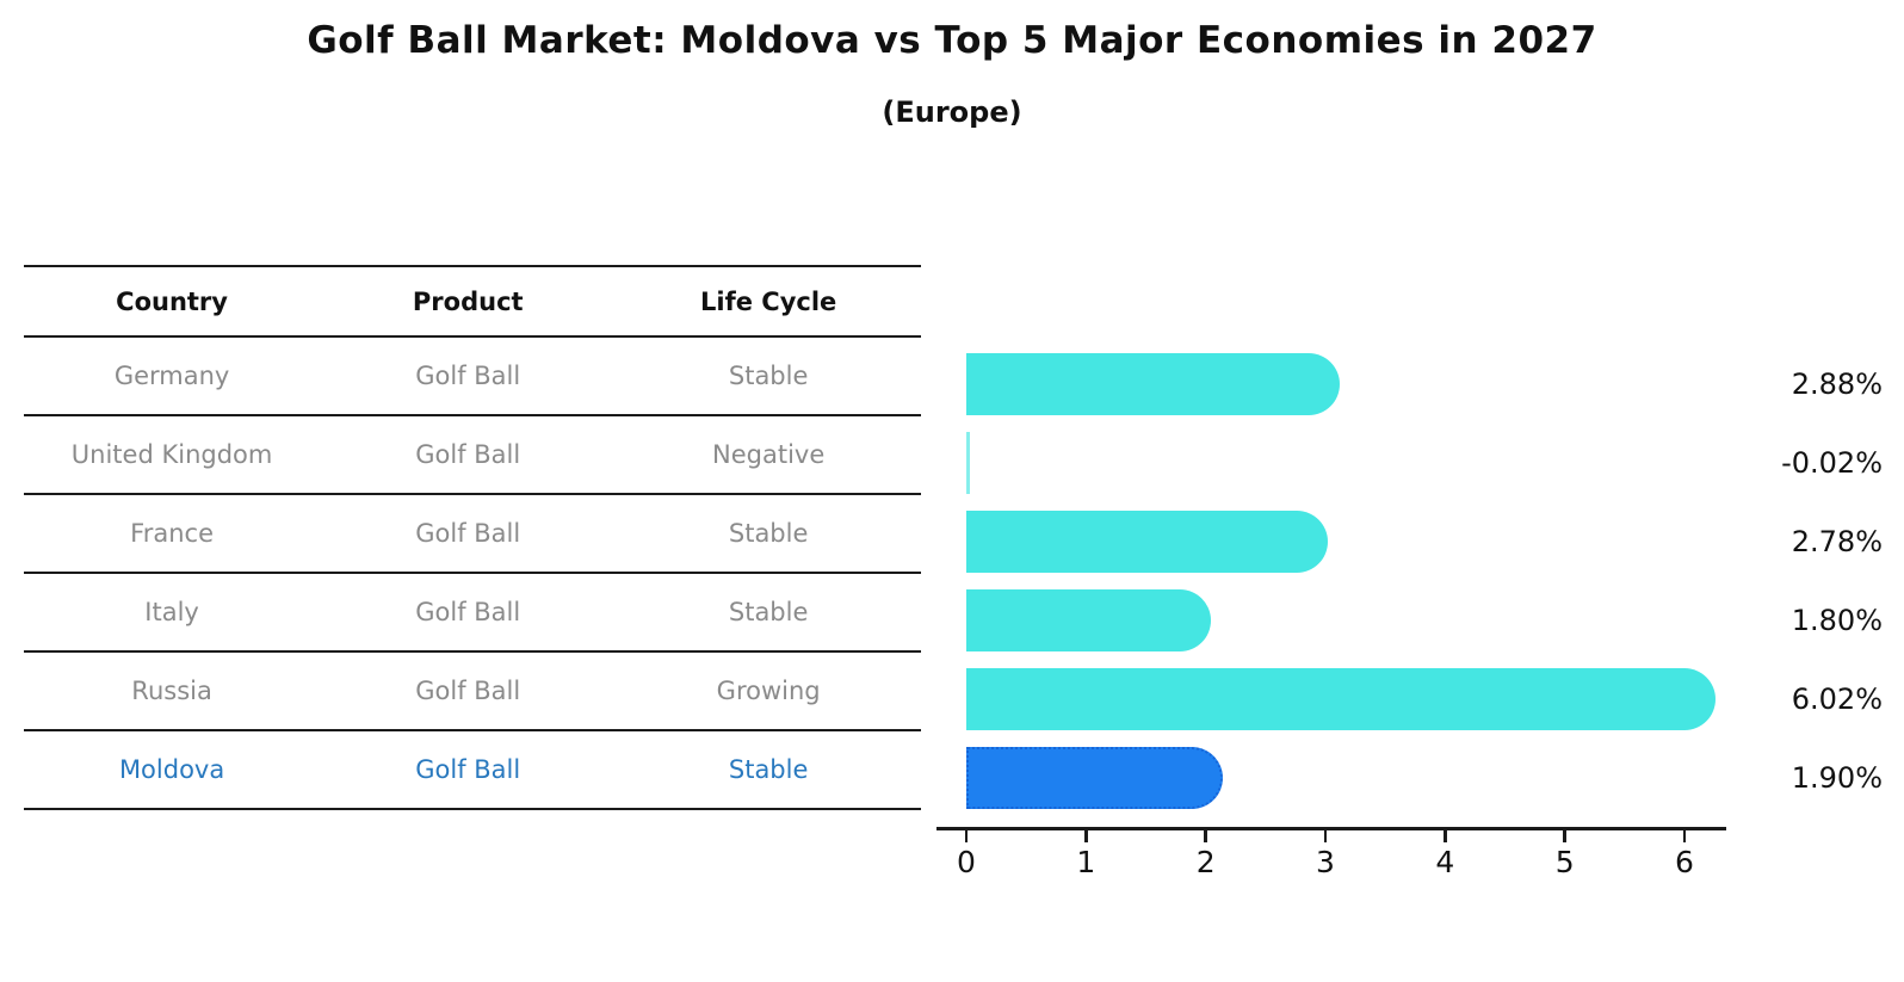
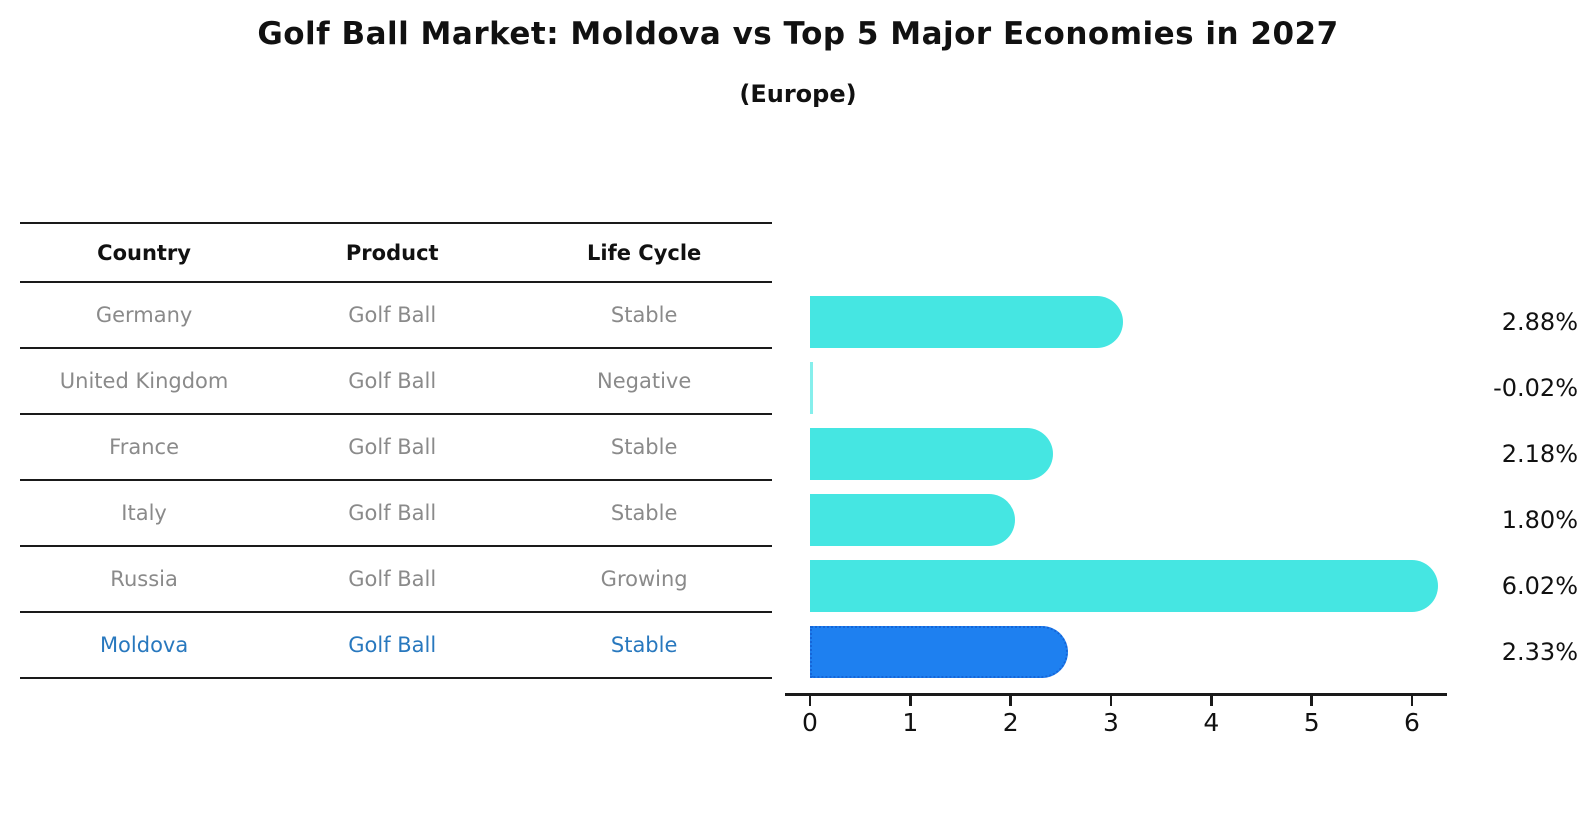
France: 2.78% -> 2.18%
Moldova: 1.90% -> 2.33%
